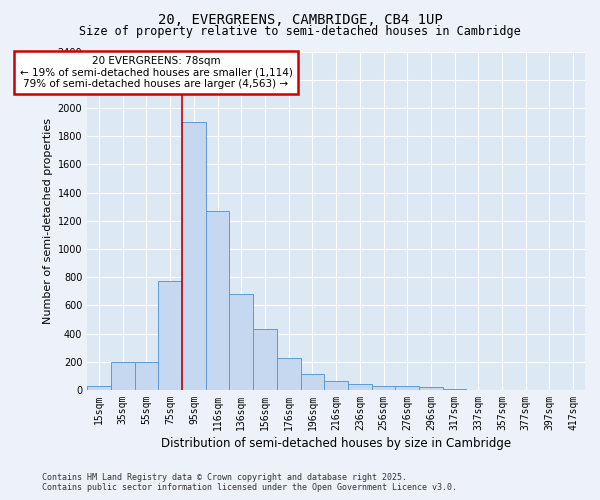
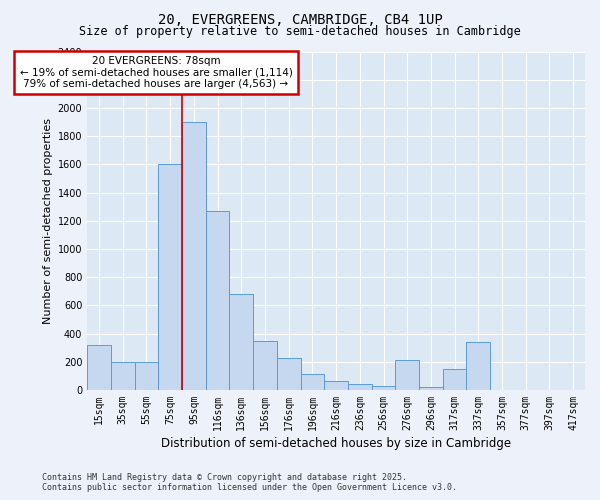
15sqm: 20 -> 320
75sqm: 780 -> 1600
156sqm: 430 -> 350
276sqm: 20 -> 210
317sqm: 0 -> 150
337sqm: 0 -> 340
